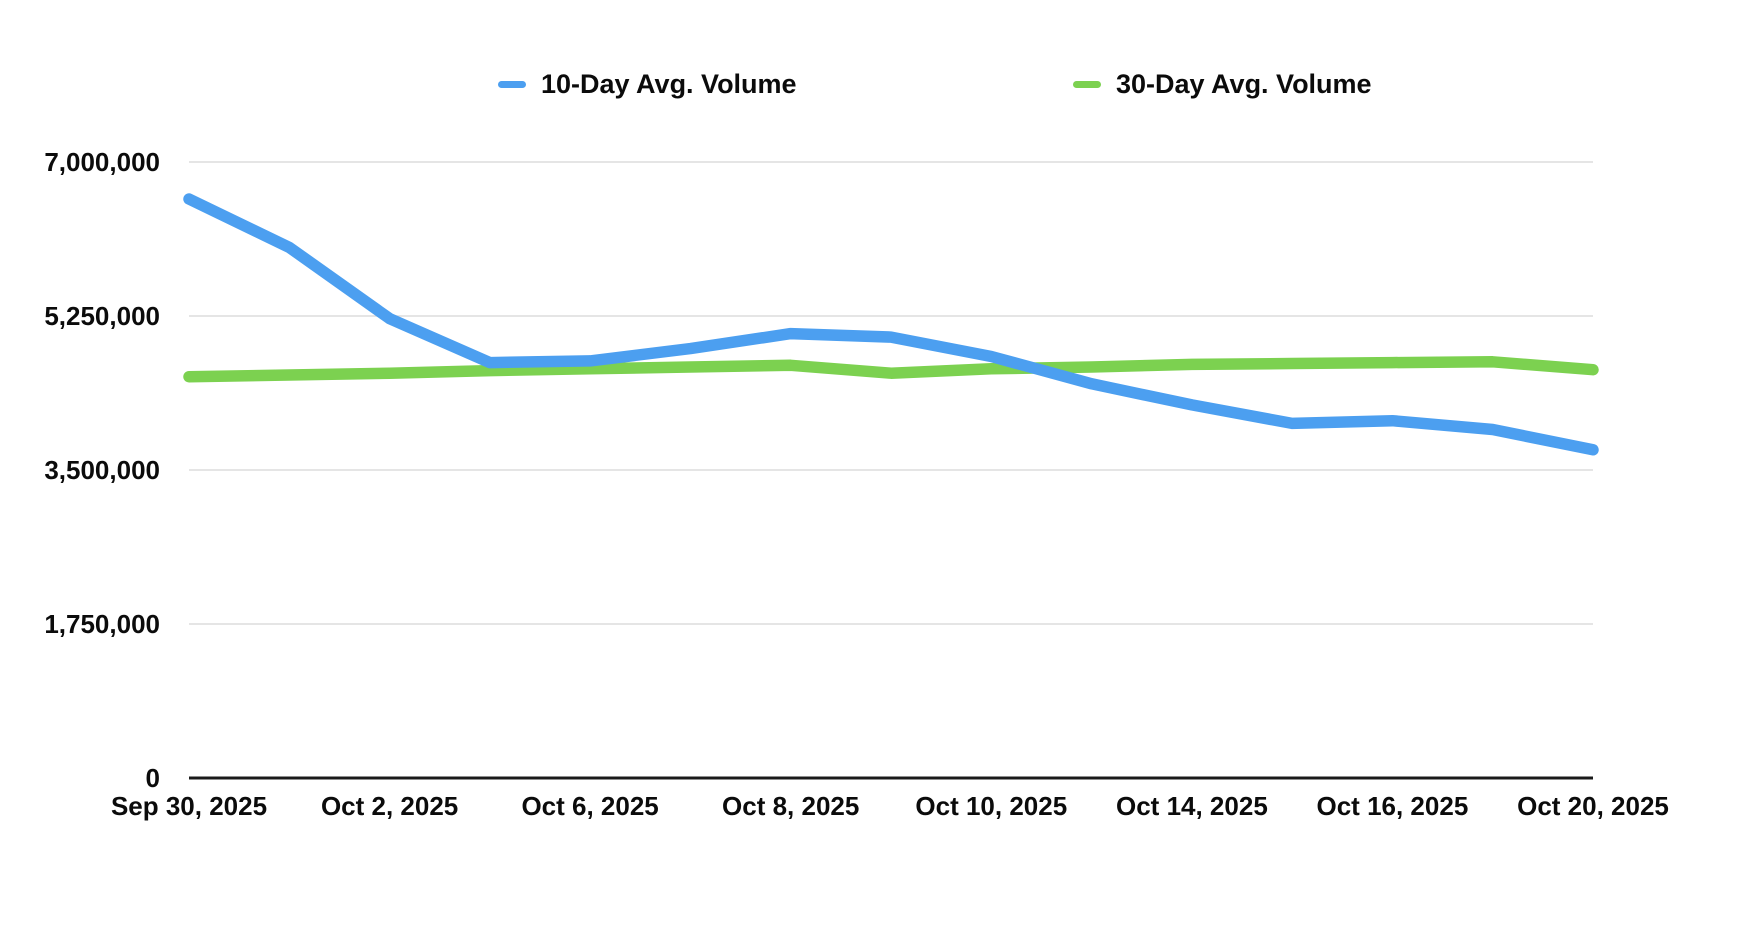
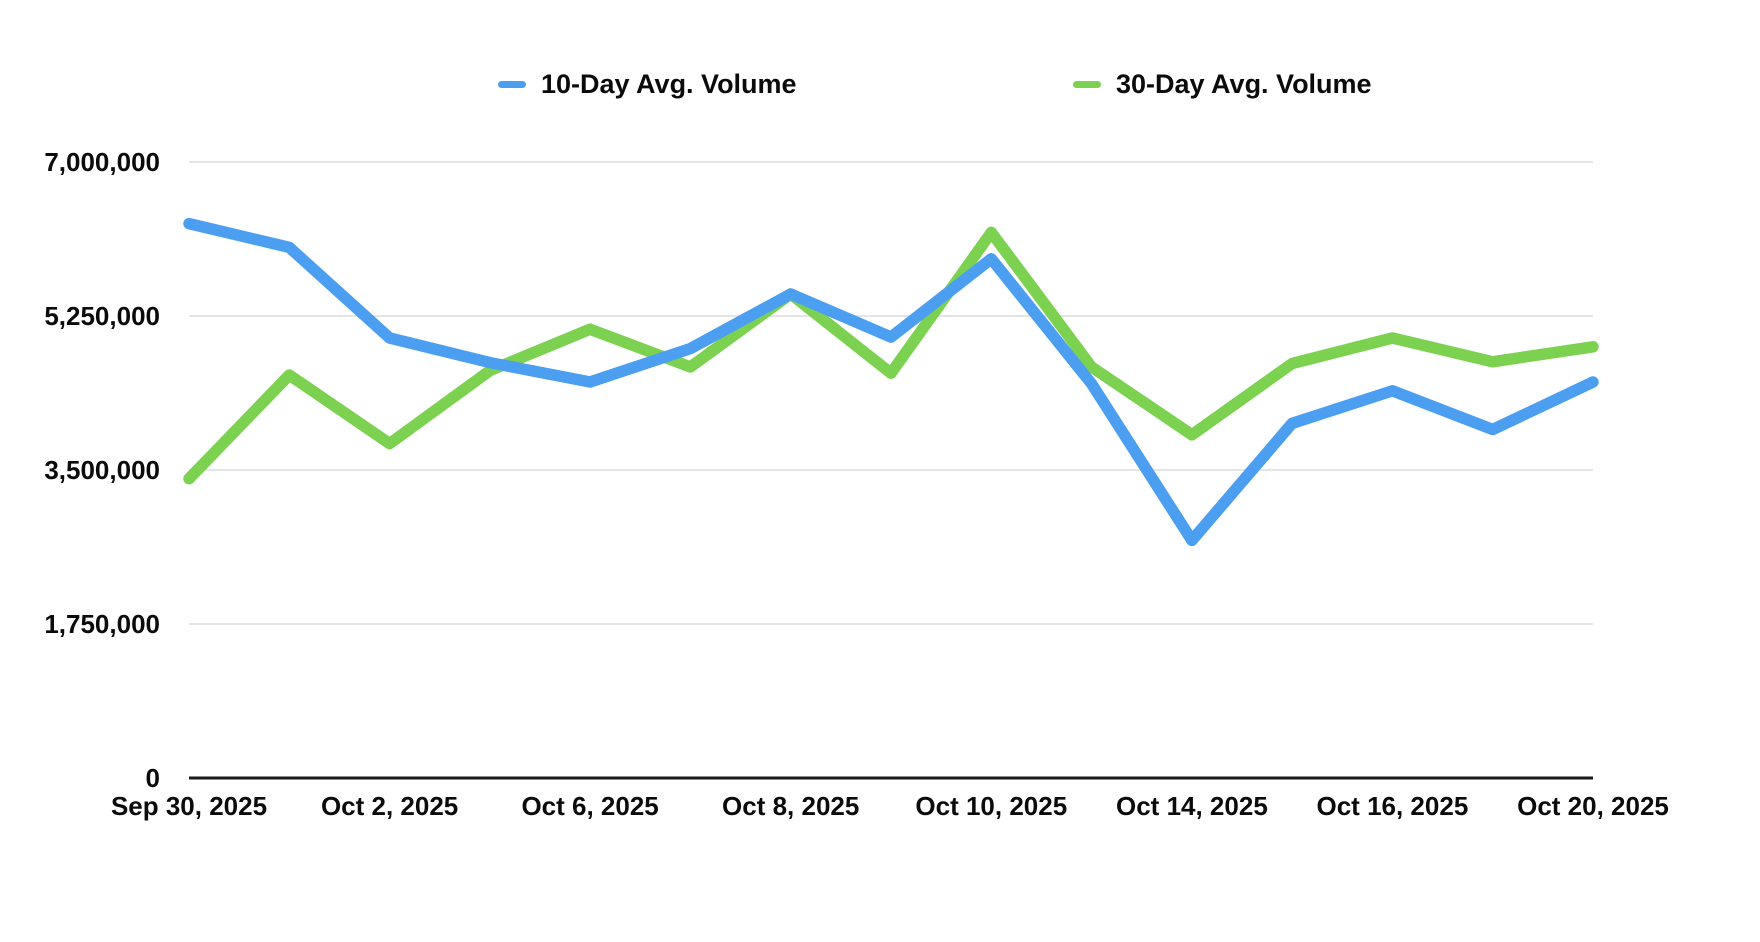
10-Day Avg. Volume/Sep 30, 2025: 6600000 -> 6300000
30-Day Avg. Volume/Sep 30, 2025: 4600000 -> 3400000
10-Day Avg. Volume/Oct 2, 2025: 5200000 -> 5000000
30-Day Avg. Volume/Oct 2, 2025: 4600000 -> 3800000
10-Day Avg. Volume/Oct 6, 2025: 4700000 -> 4500000
30-Day Avg. Volume/Oct 6, 2025: 4600000 -> 5100000
10-Day Avg. Volume/Oct 8, 2025: 5000000 -> 5500000
30-Day Avg. Volume/Oct 8, 2025: 4700000 -> 5500000
10-Day Avg. Volume/Oct 10, 2025: 4800000 -> 5900000
30-Day Avg. Volume/Oct 10, 2025: 4600000 -> 6200000
10-Day Avg. Volume/Oct 14, 2025: 4200000 -> 2700000
30-Day Avg. Volume/Oct 14, 2025: 4700000 -> 3900000
10-Day Avg. Volume/Oct 16, 2025: 4100000 -> 4400000
30-Day Avg. Volume/Oct 16, 2025: 4700000 -> 5000000
10-Day Avg. Volume/Oct 20, 2025: 3700000 -> 4500000
30-Day Avg. Volume/Oct 20, 2025: 4600000 -> 4900000
